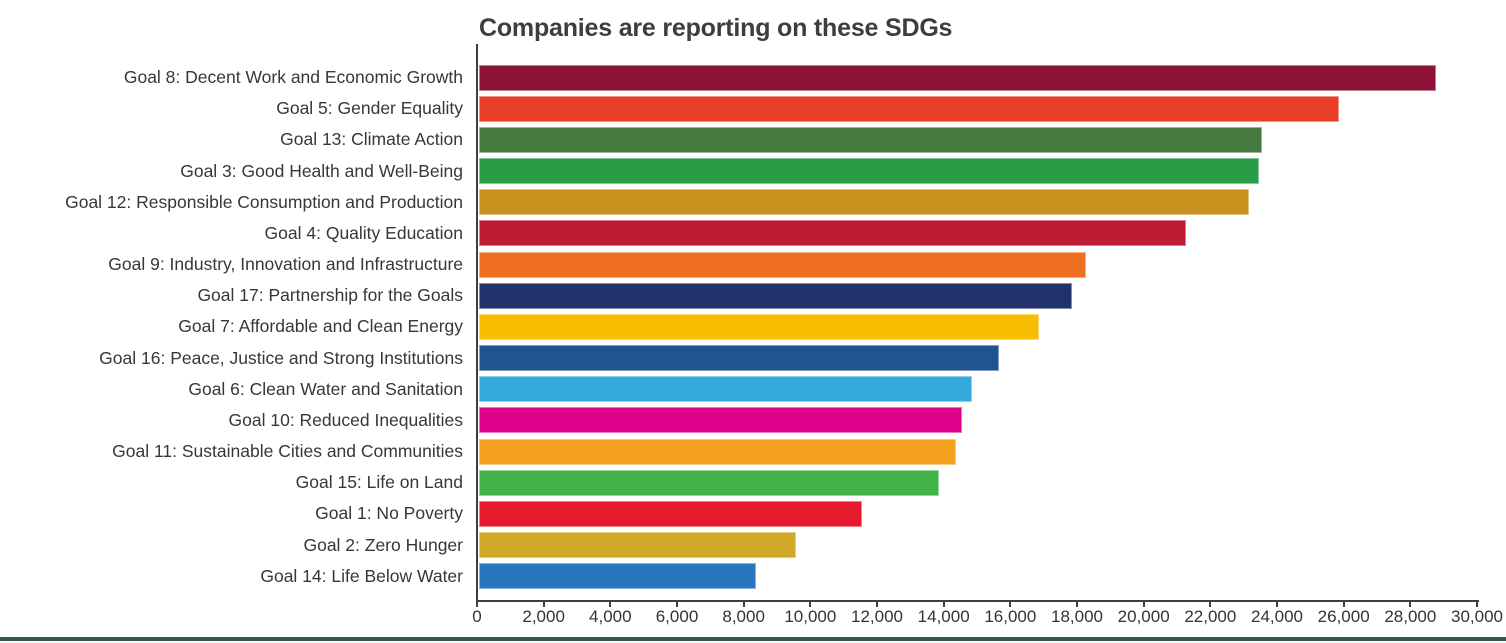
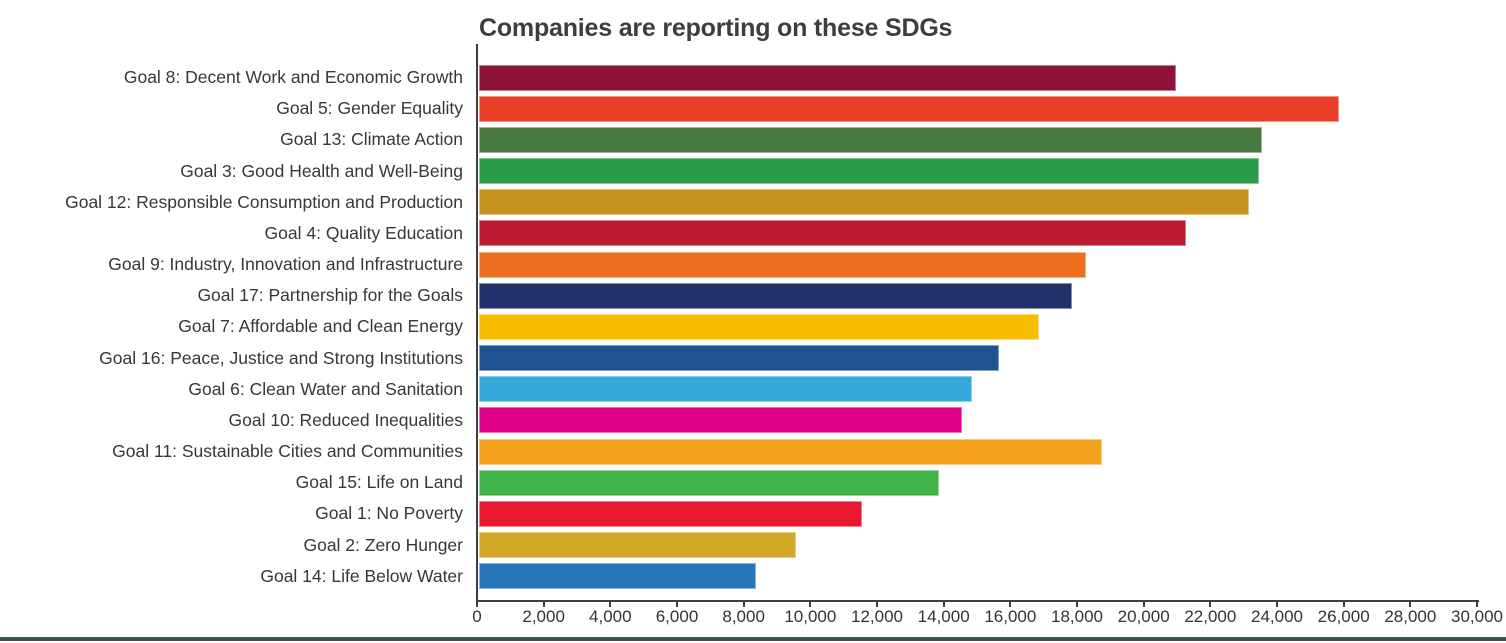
Goal 8: Decent Work and Economic Growth: 28700 -> 20900
Goal 11: Sustainable Cities and Communities: 14300 -> 18700
